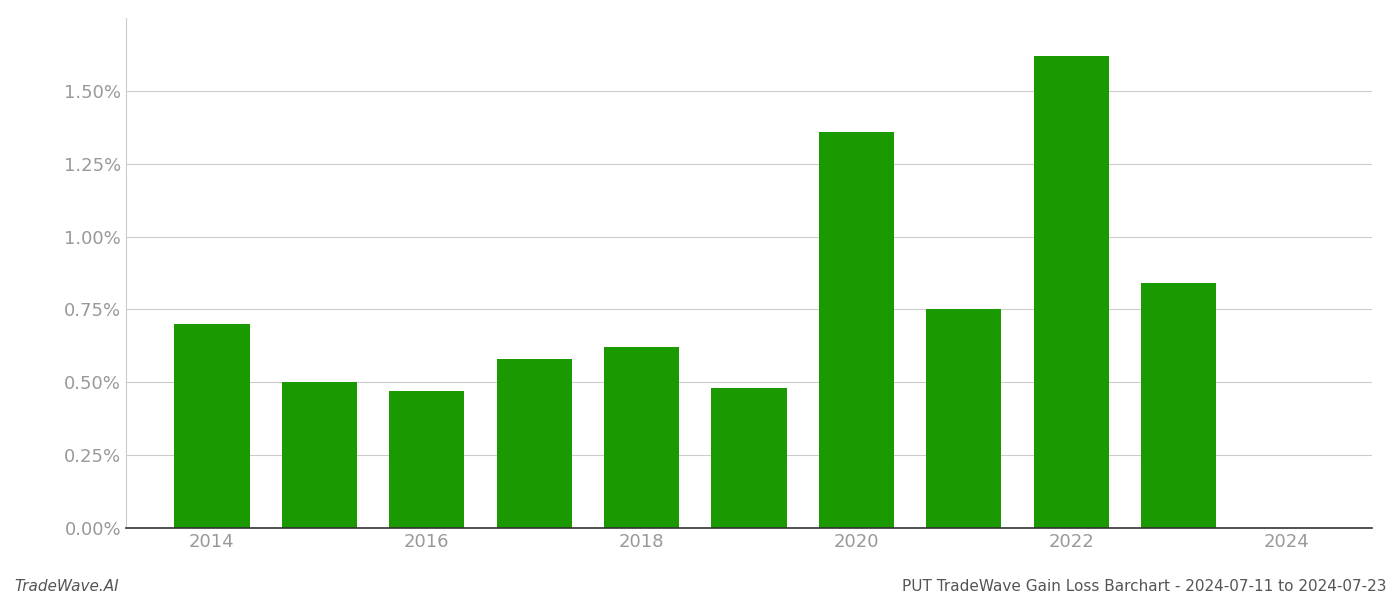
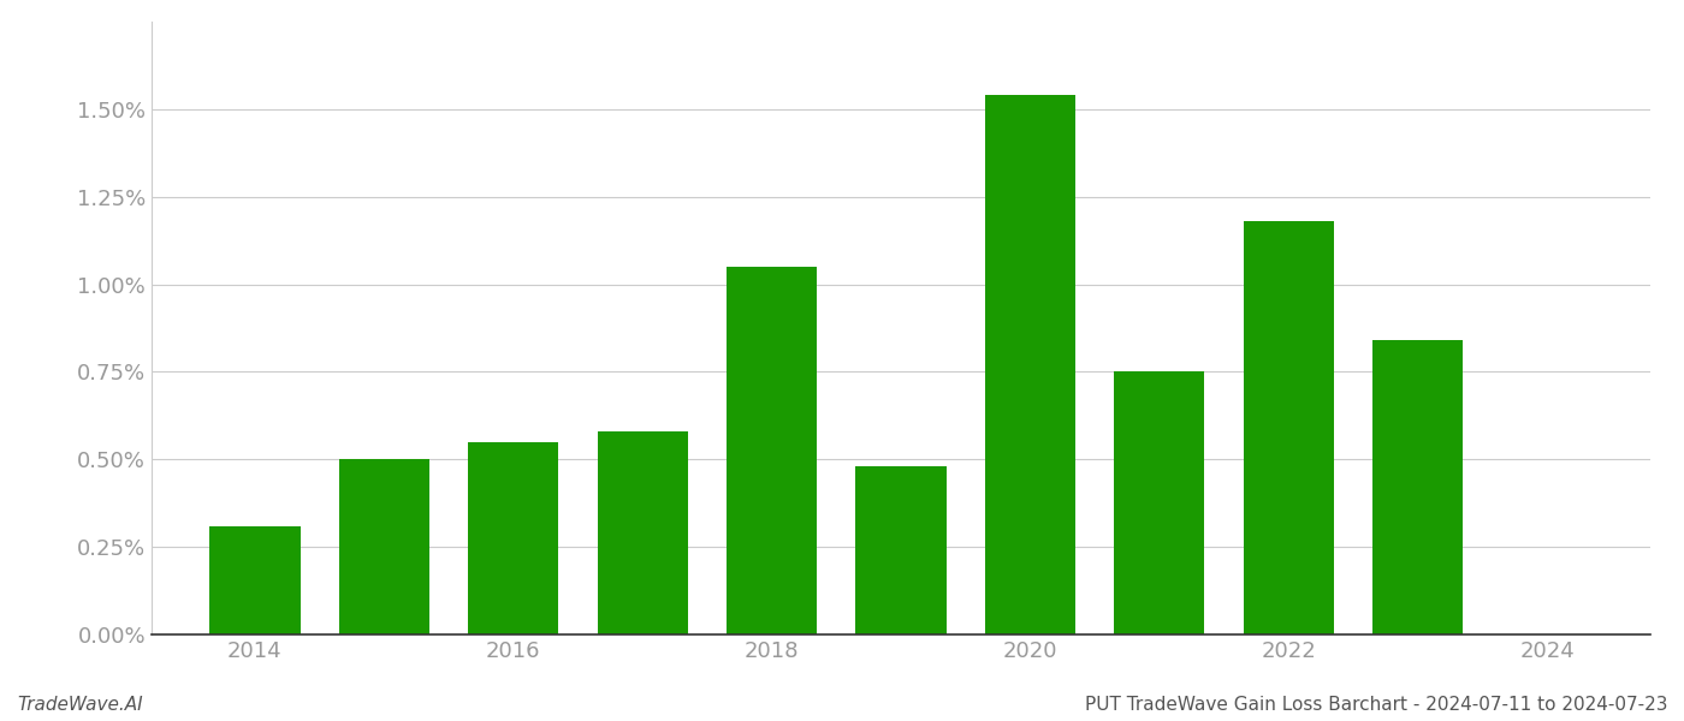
2014: 0.70% -> 0.31%
2016: 0.47% -> 0.55%
2018: 0.62% -> 1.05%
2020: 1.36% -> 1.54%
2022: 1.62% -> 1.18%
